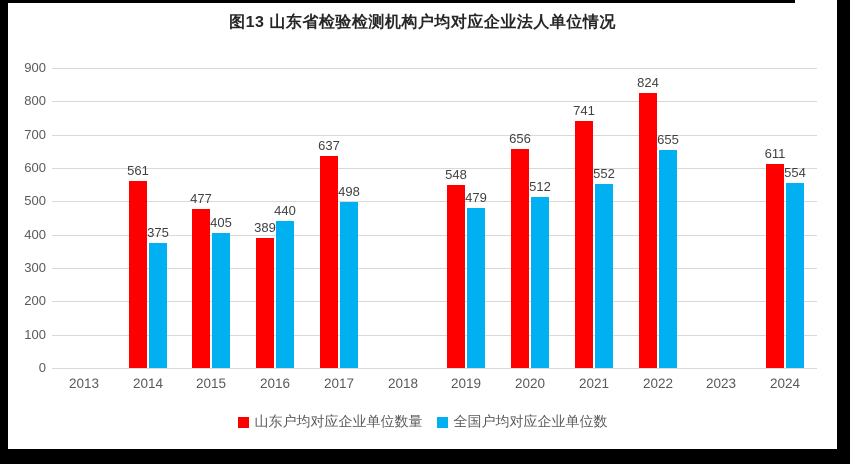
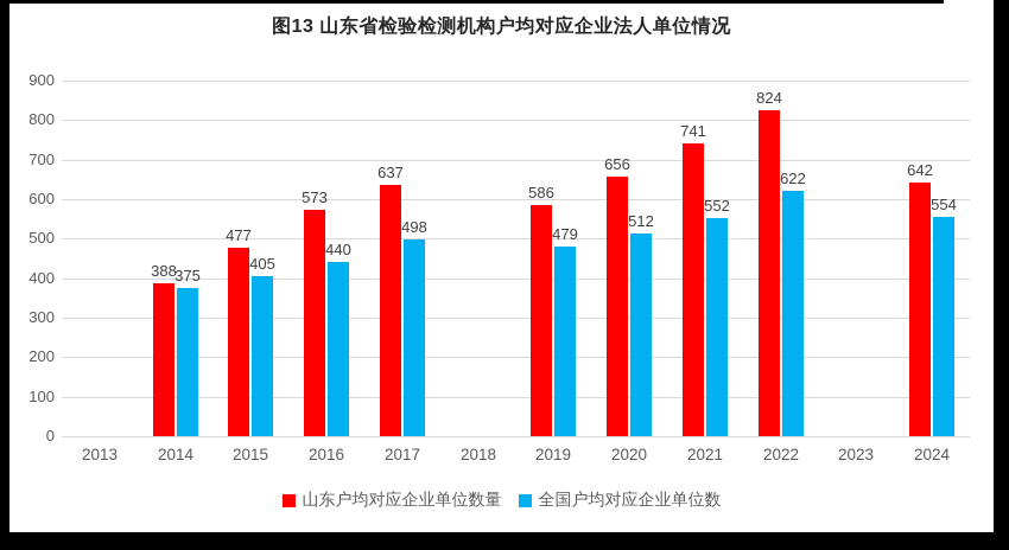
山东户均对应企业单位数量/2014: 561 -> 388
山东户均对应企业单位数量/2016: 389 -> 573
山东户均对应企业单位数量/2019: 548 -> 586
全国户均对应企业单位数/2022: 655 -> 622
山东户均对应企业单位数量/2024: 611 -> 642
